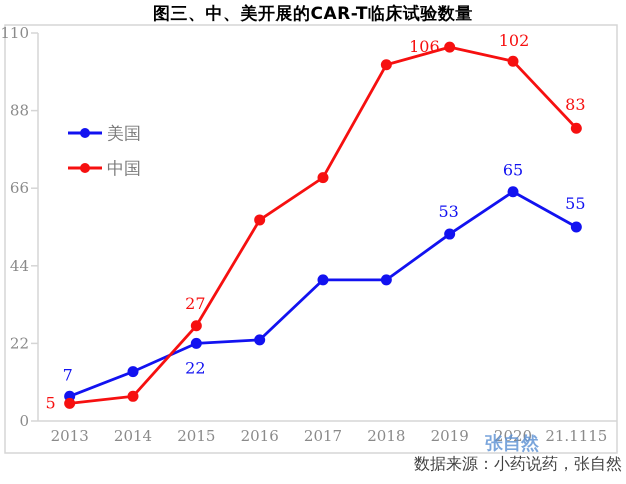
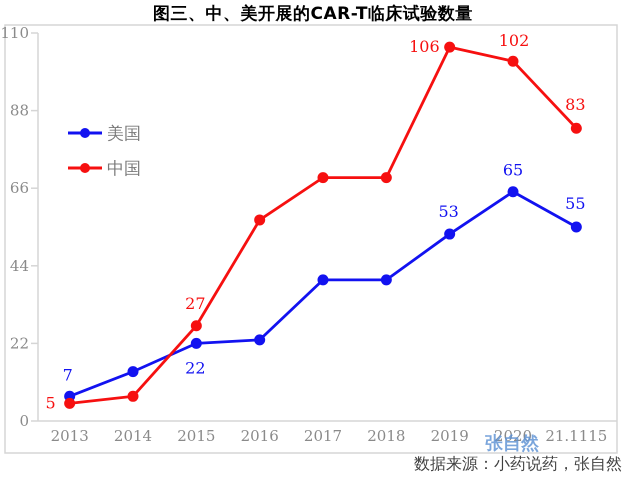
中国/2018: 101 -> 69
